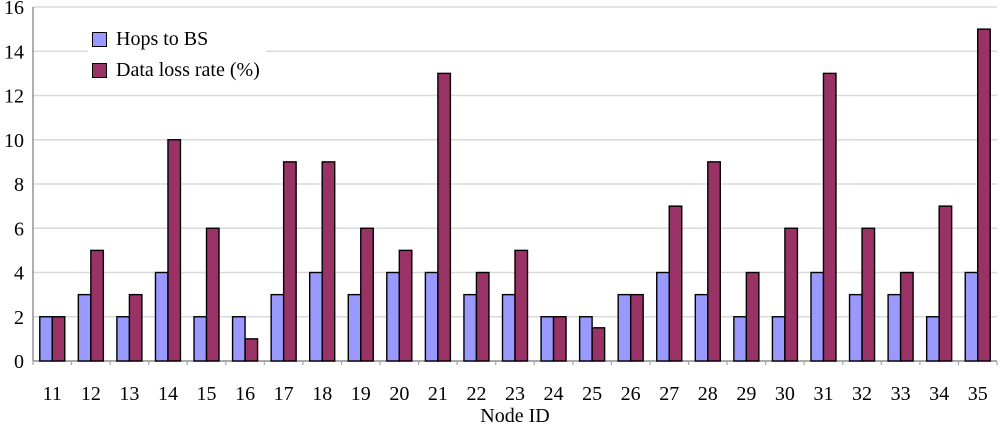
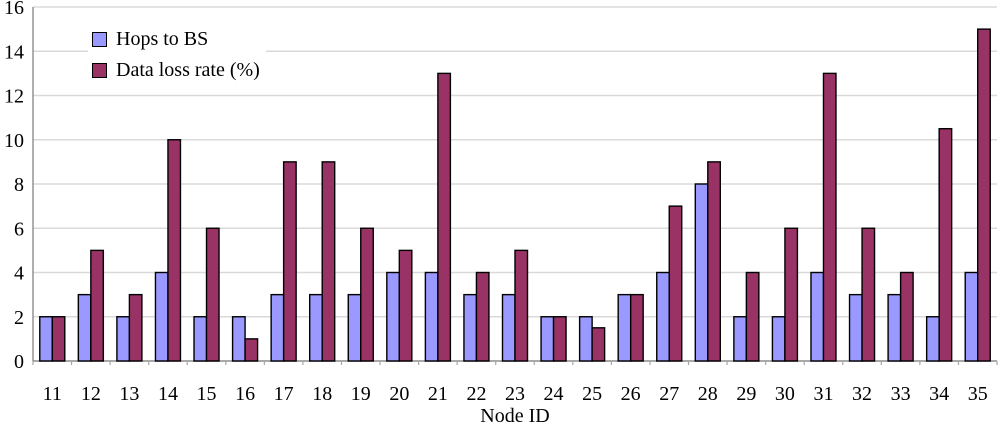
Hops to BS/18: 4 -> 3
Hops to BS/28: 3 -> 8
Data loss rate (%)/34: 7.0 -> 10.5
